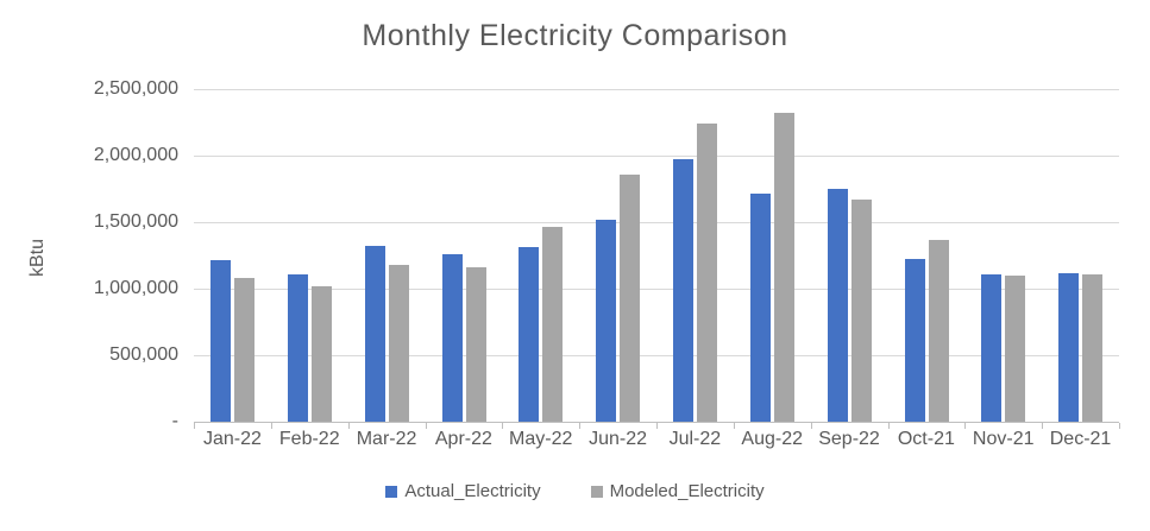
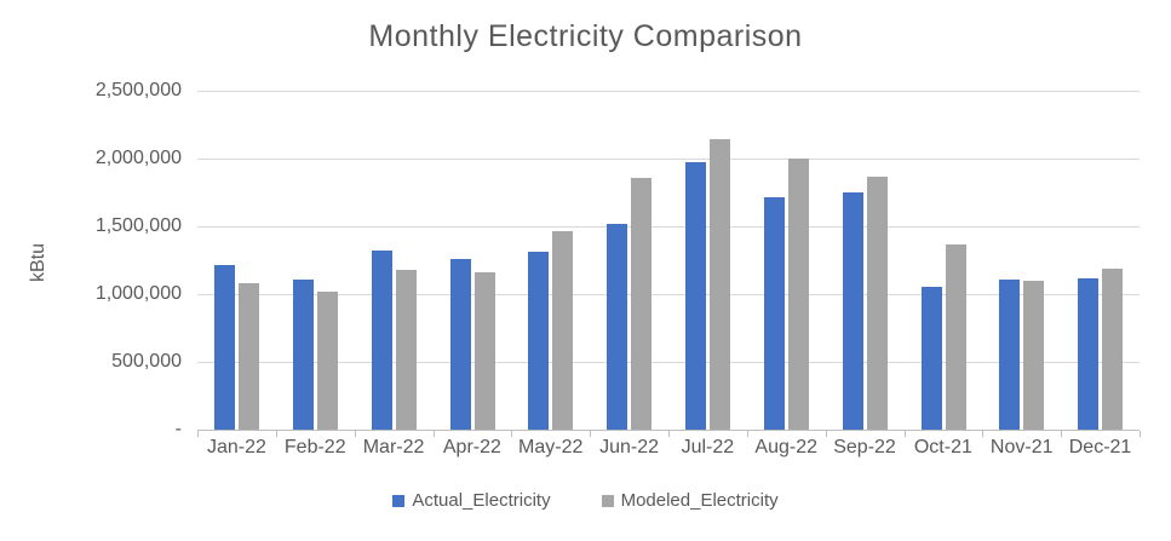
Modeled_Electricity/Jul-22: 2240000 -> 2140000
Modeled_Electricity/Aug-22: 2320000 -> 2000000
Modeled_Electricity/Sep-22: 1670000 -> 1870000
Actual_Electricity/Oct-21: 1220000 -> 1050000
Modeled_Electricity/Dec-21: 1110000 -> 1190000
